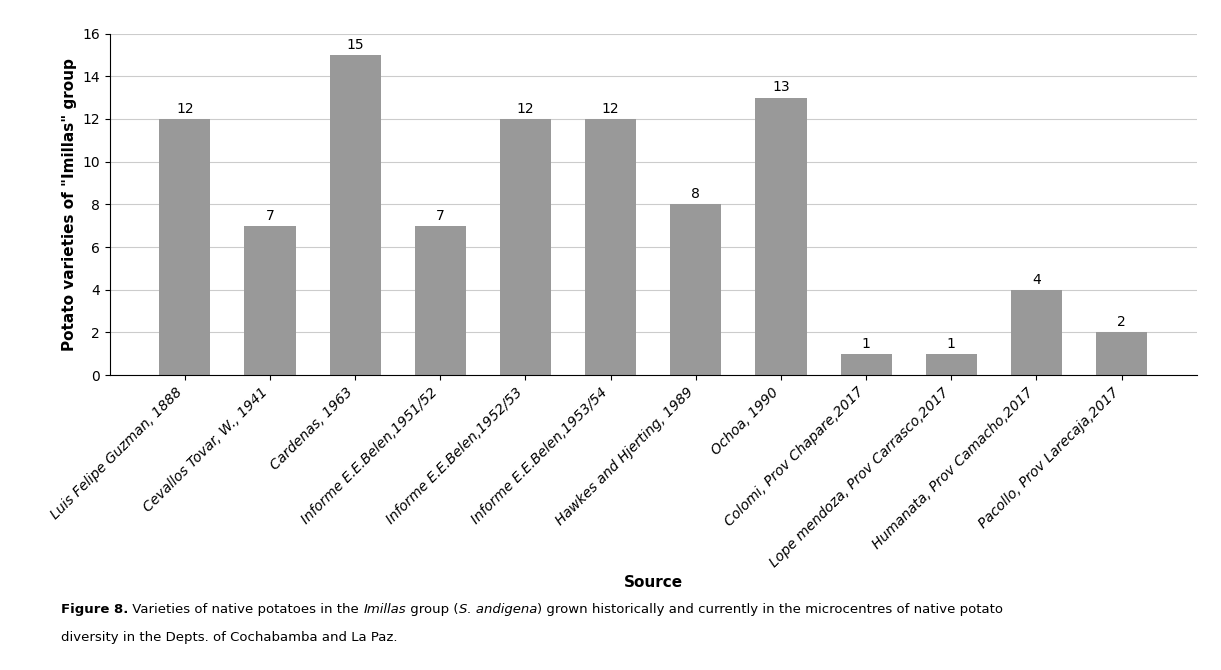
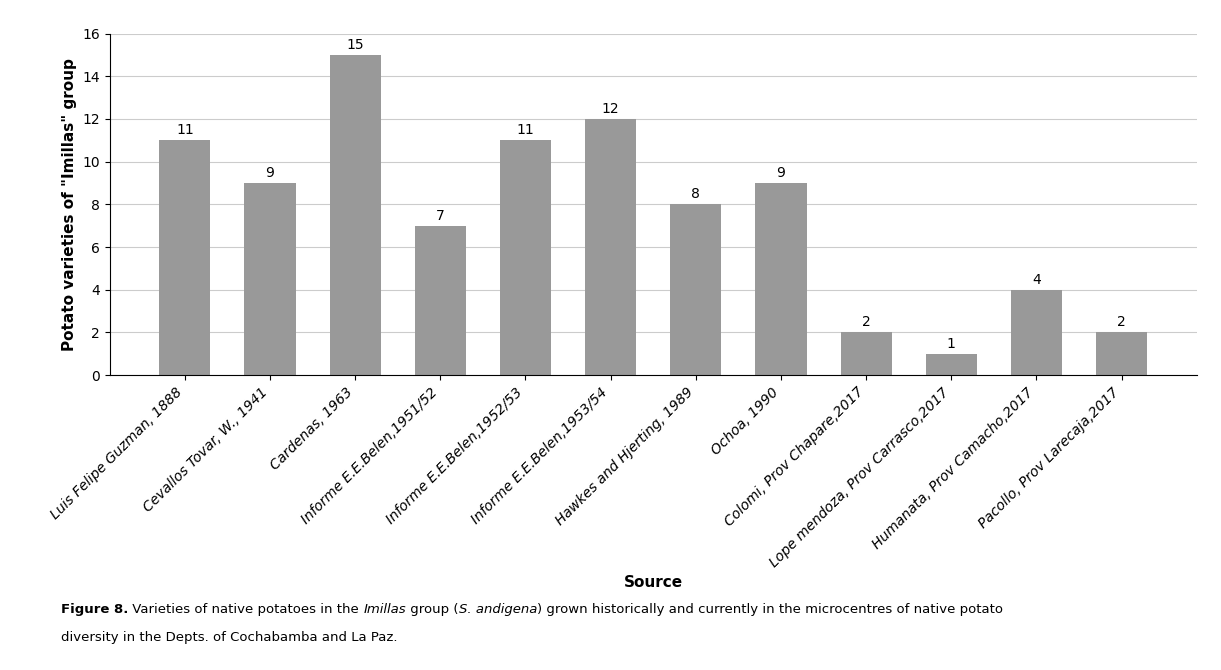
Luis Felipe Guzman, 1888: 12 -> 11
Cevallos Tovar, W., 1941: 7 -> 9
Informe E.E.Belen,1952/53: 12 -> 11
Ochoa, 1990: 13 -> 9
Colomi, Prov Chapare,2017: 1 -> 2
